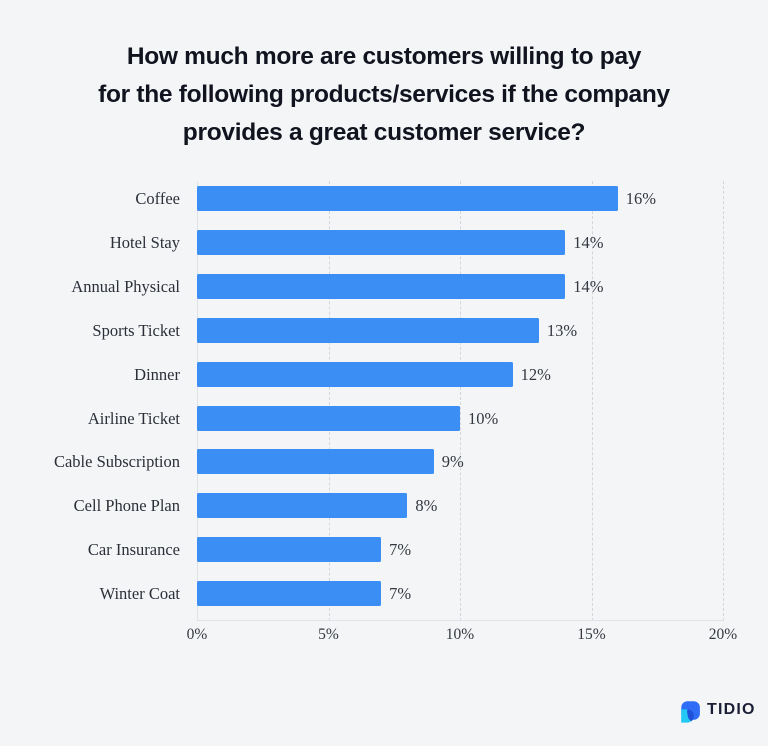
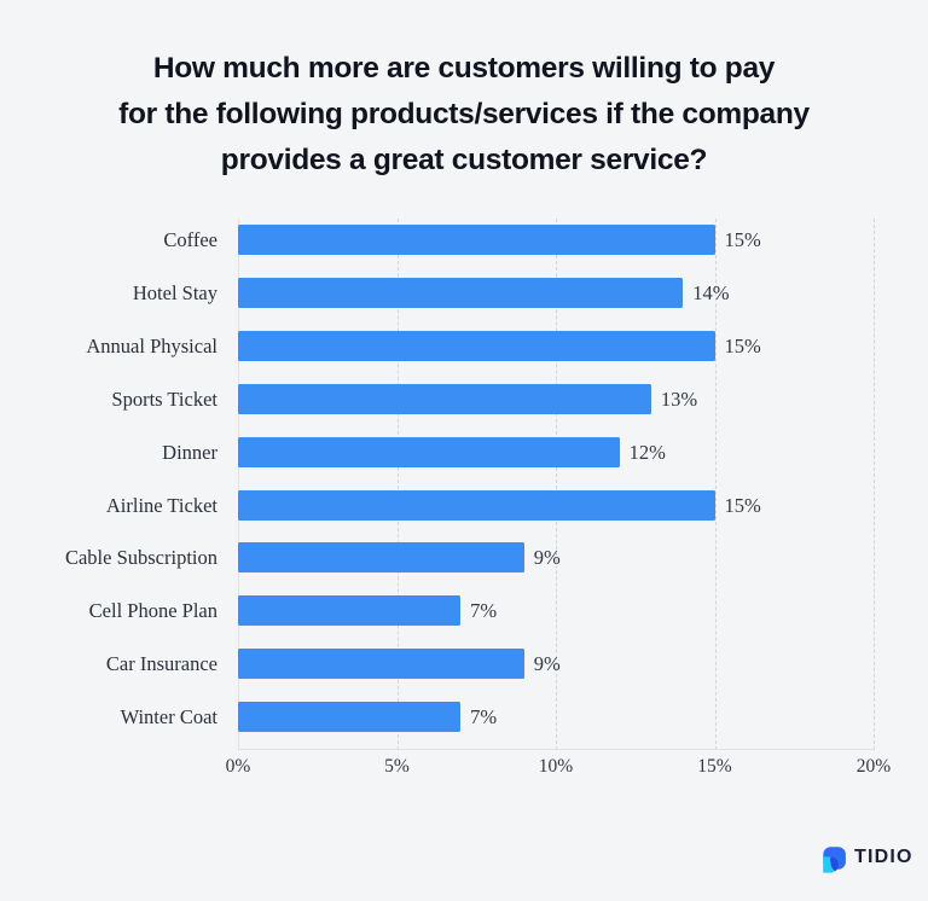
Coffee: 16% -> 15%
Annual Physical: 14% -> 15%
Airline Ticket: 10% -> 15%
Cell Phone Plan: 8% -> 7%
Car Insurance: 7% -> 9%
